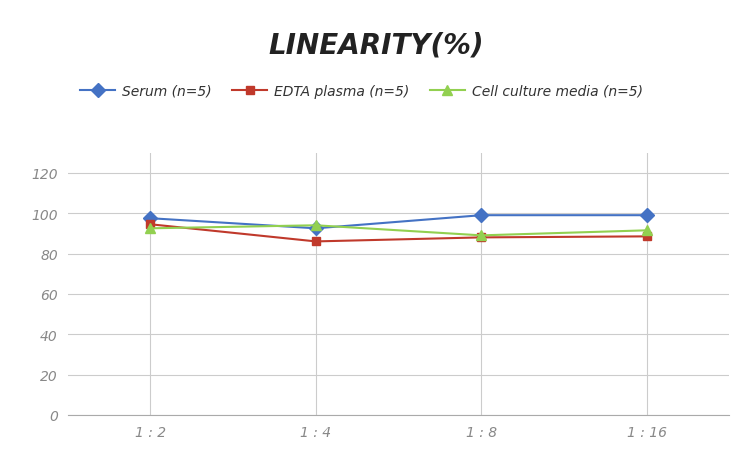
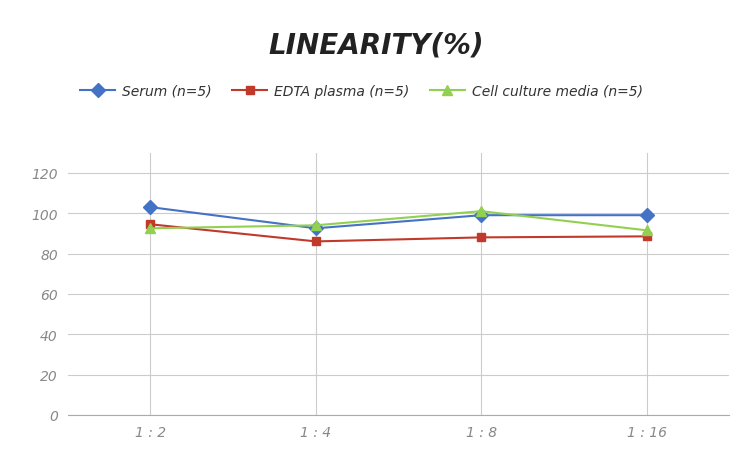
Serum (n=5)/1 : 2: 97.5 -> 103.0
Cell culture media (n=5)/1 : 8: 89.0 -> 101.0
